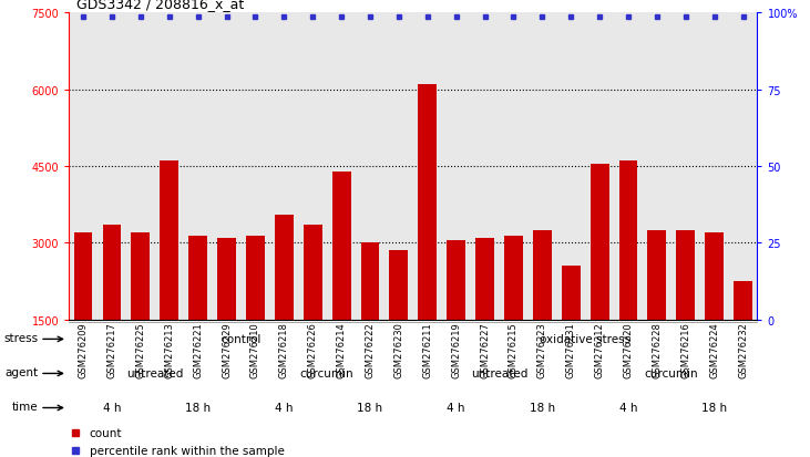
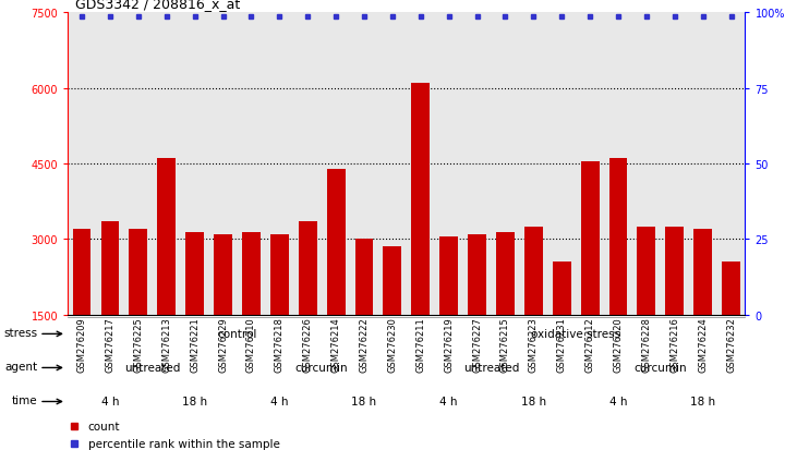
GSM276218: 3550 -> 3100
GSM276232: 2250 -> 2550
